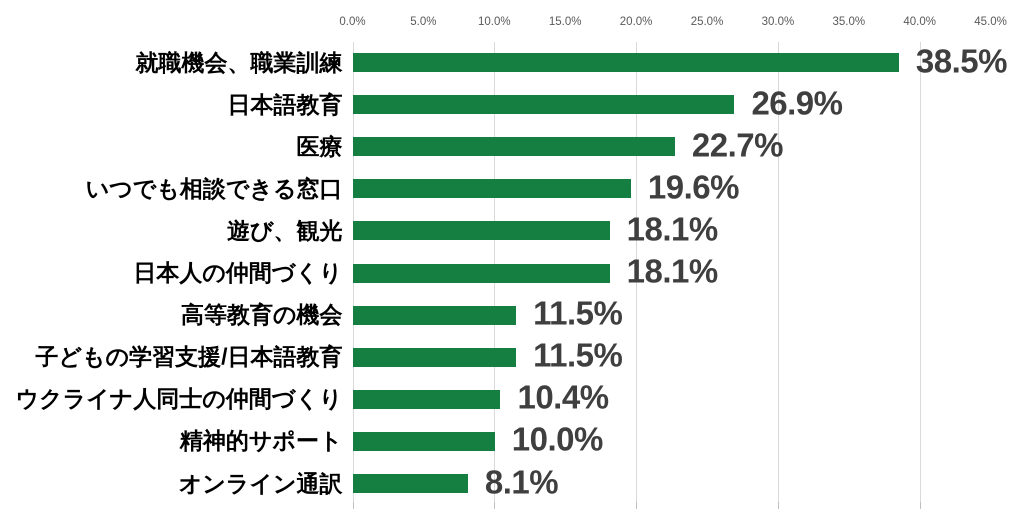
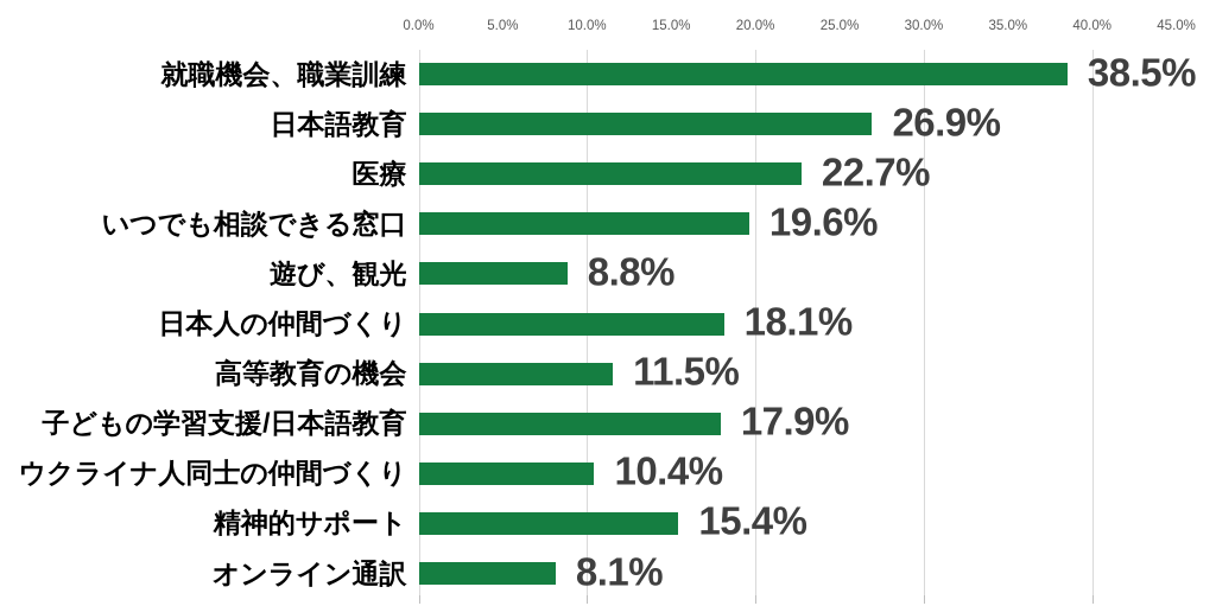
遊び、観光: 18.1% -> 8.8%
子どもの学習支援/日本語教育: 11.5% -> 17.9%
精神的サポート: 10.0% -> 15.4%
